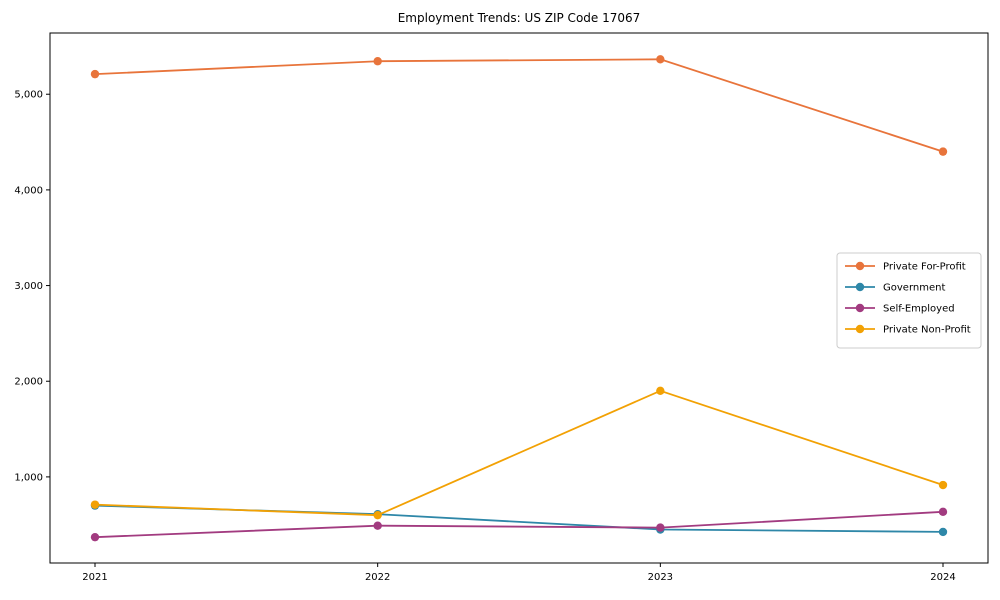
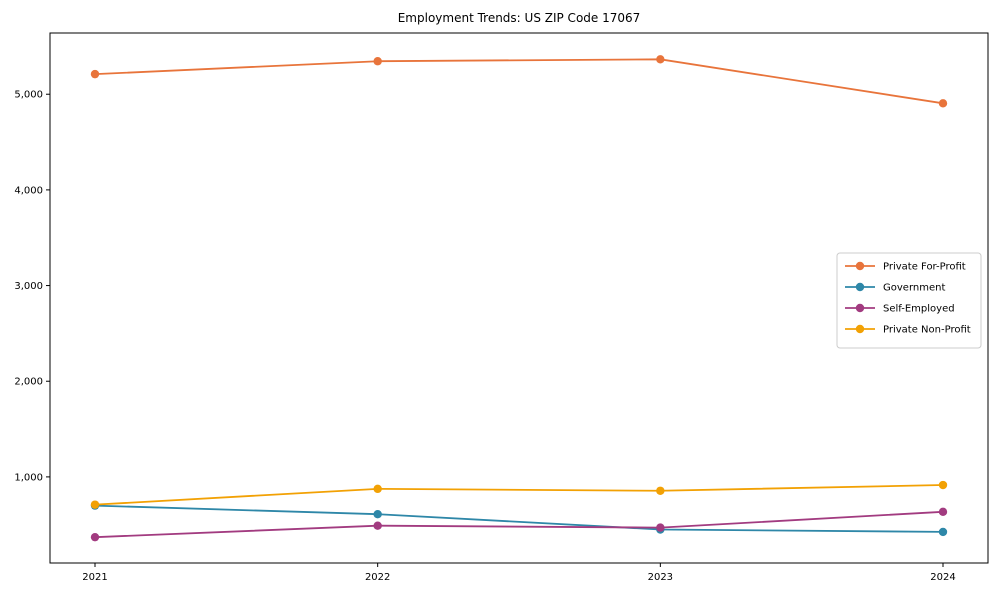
Private Non-Profit/2022: 600 -> 900
Private Non-Profit/2023: 1900 -> 900
Private For-Profit/2024: 4400 -> 4900
